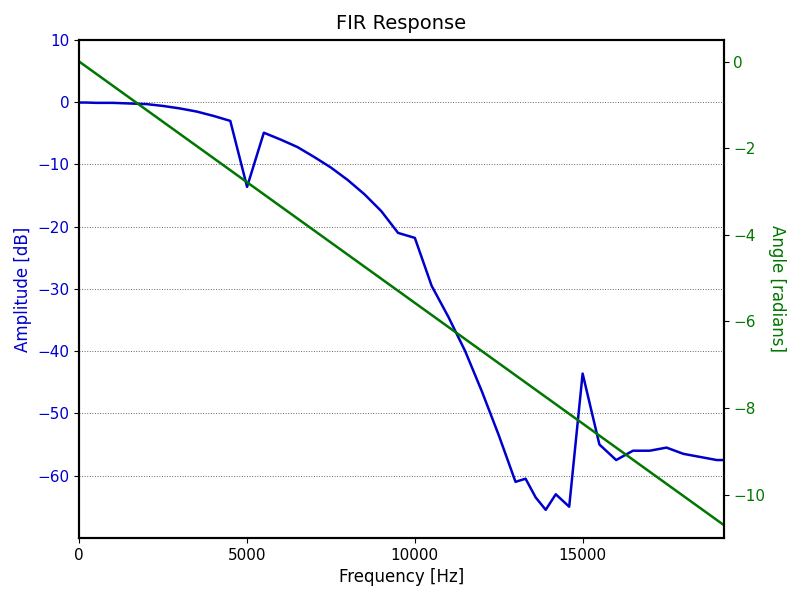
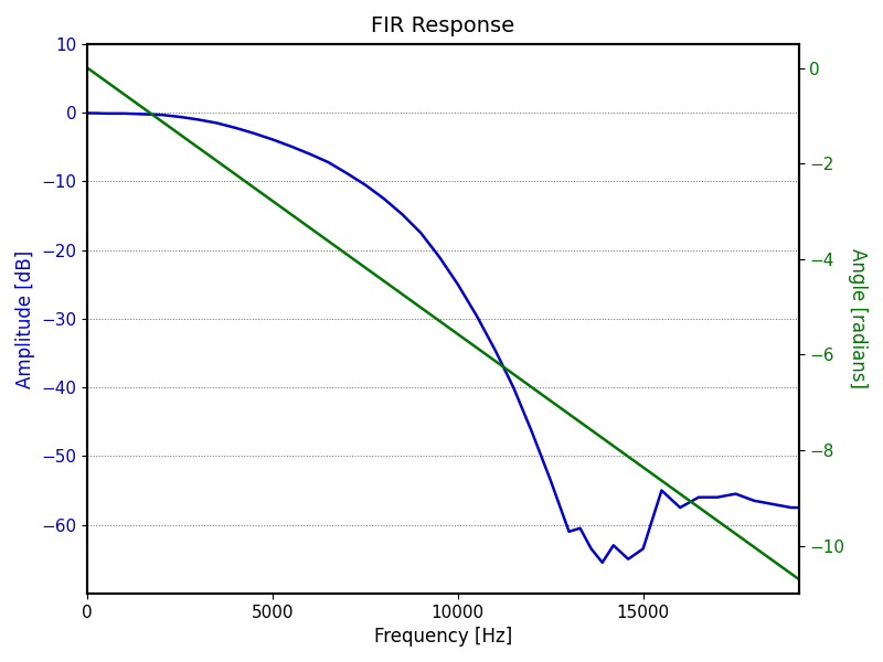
5000: -13.6 -> -3.9
10000: -21.8 -> -25.0
15000: -43.6 -> -63.5
